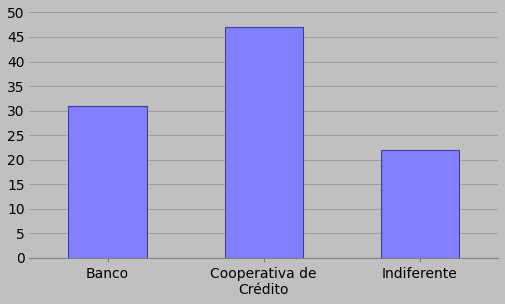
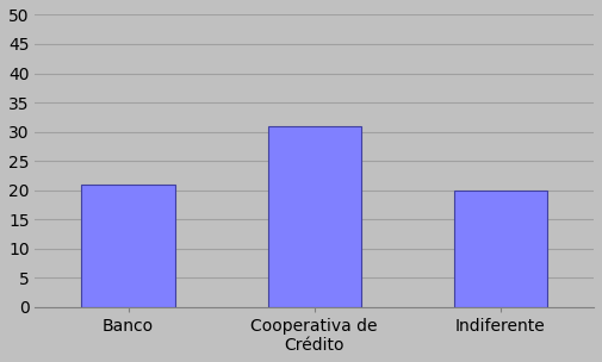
Banco: 31 -> 21
Cooperativa de Crédito: 47 -> 31
Indiferente: 22 -> 20
